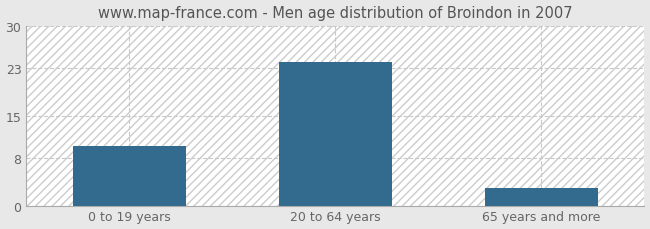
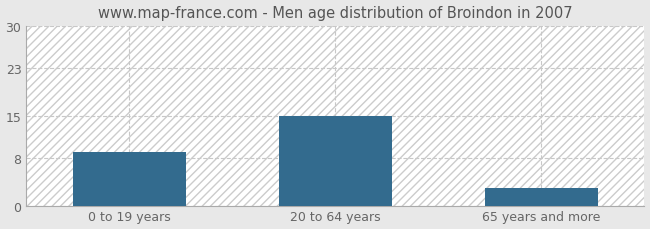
0 to 19 years: 10 -> 9
20 to 64 years: 24 -> 15
